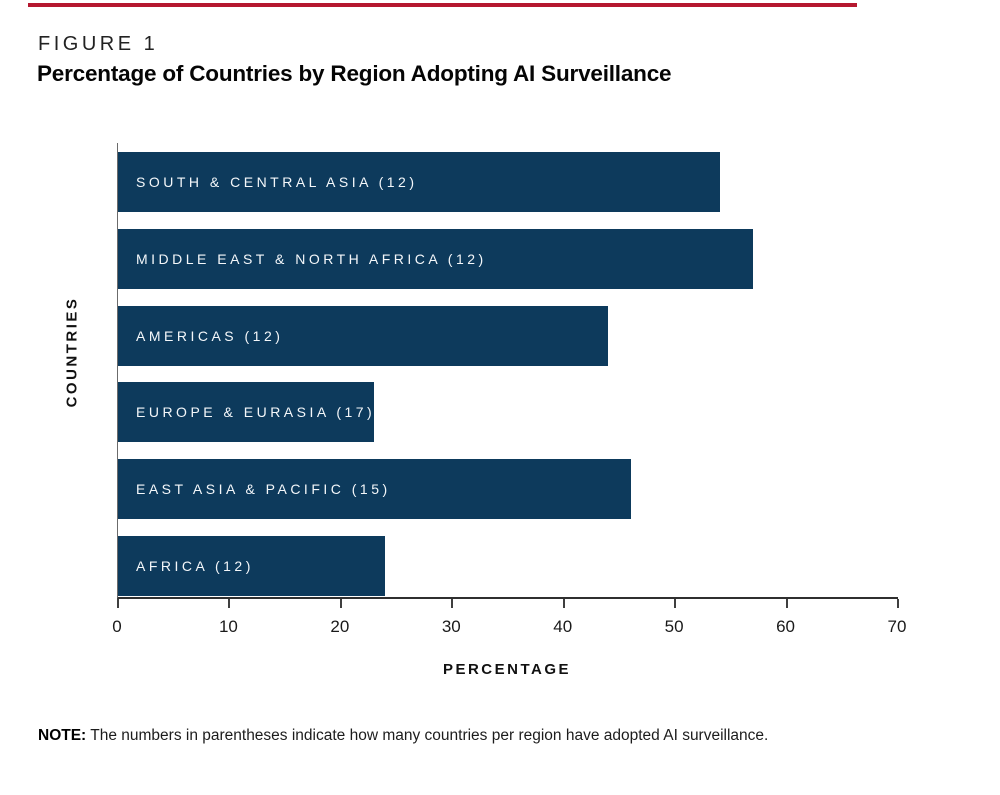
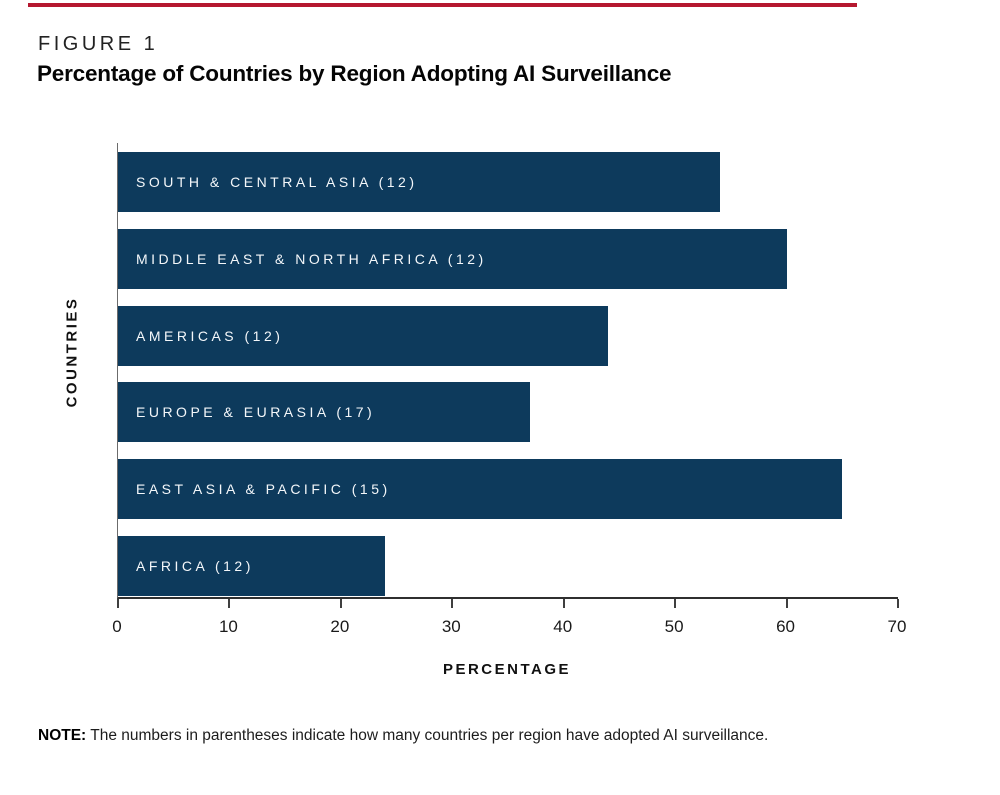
MIDDLE EAST & NORTH AFRICA (12): 57 -> 60
EUROPE & EURASIA (17): 23 -> 37
EAST ASIA & PACIFIC (15): 46 -> 65
